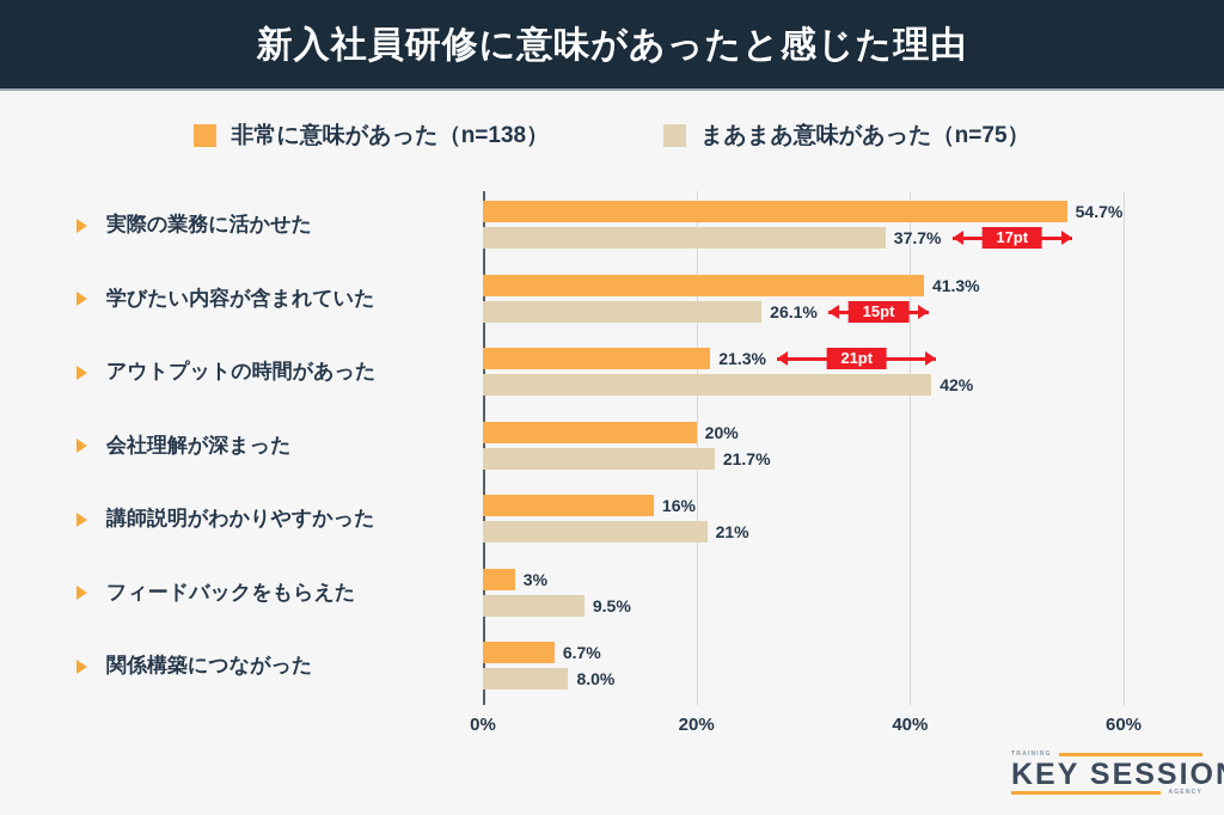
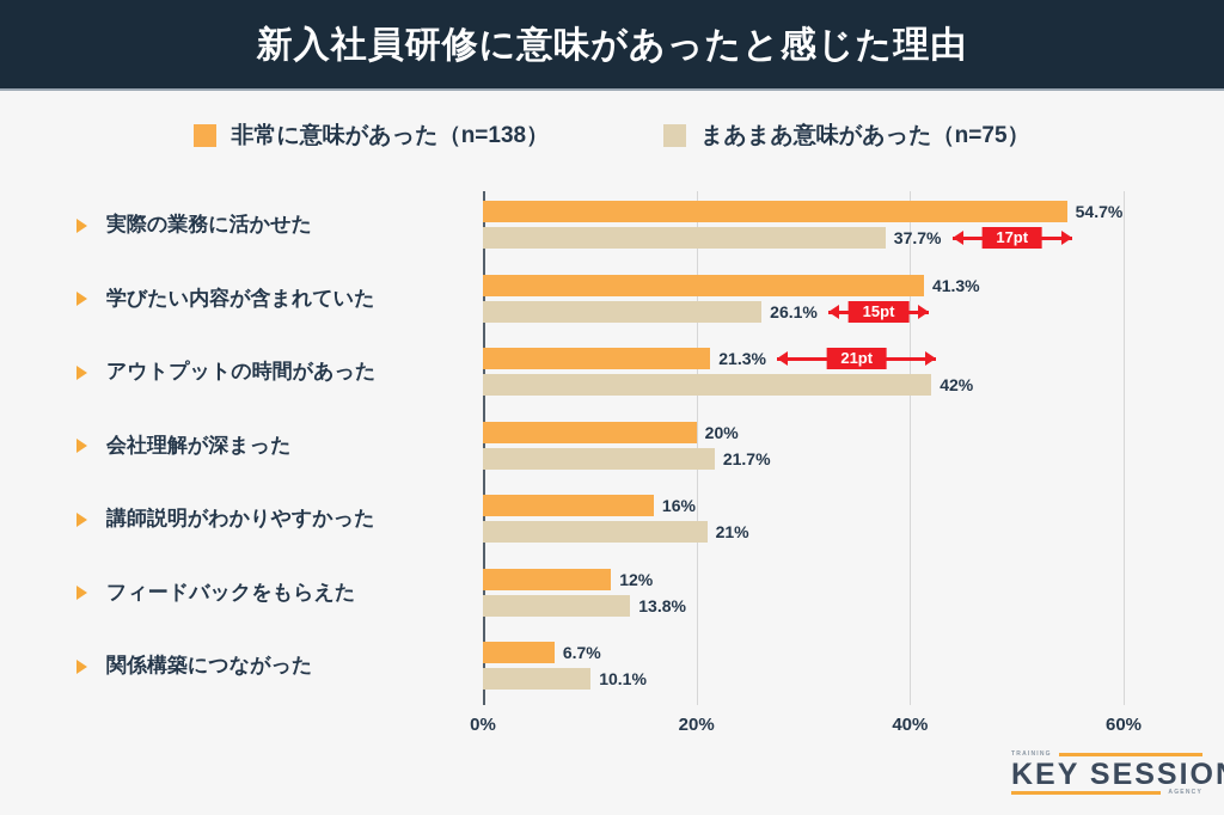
非常に意味があった（n=138）/フィードバックをもらえた: 3% -> 12%
まあまあ意味があった（n=75）/フィードバックをもらえた: 9.5% -> 13.8%
まあまあ意味があった（n=75）/関係構築につながった: 8.0% -> 10.1%
